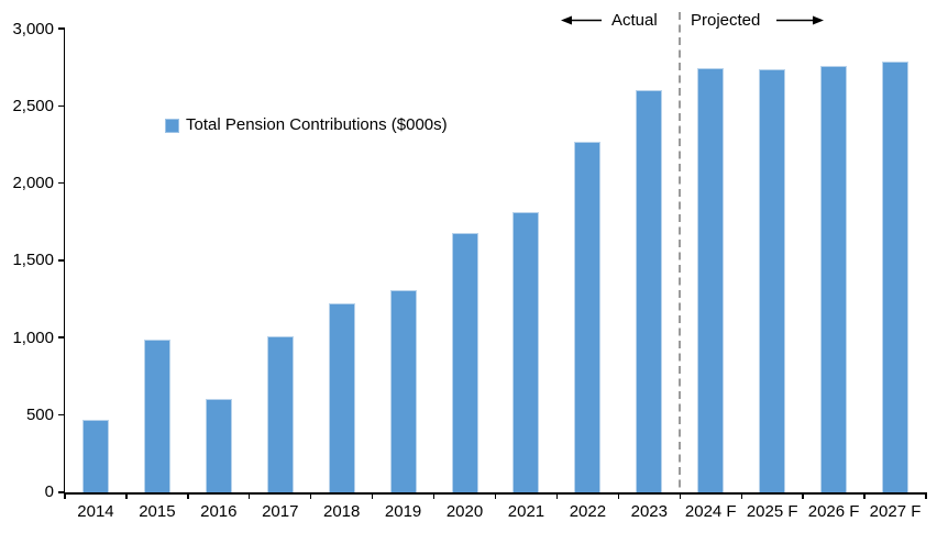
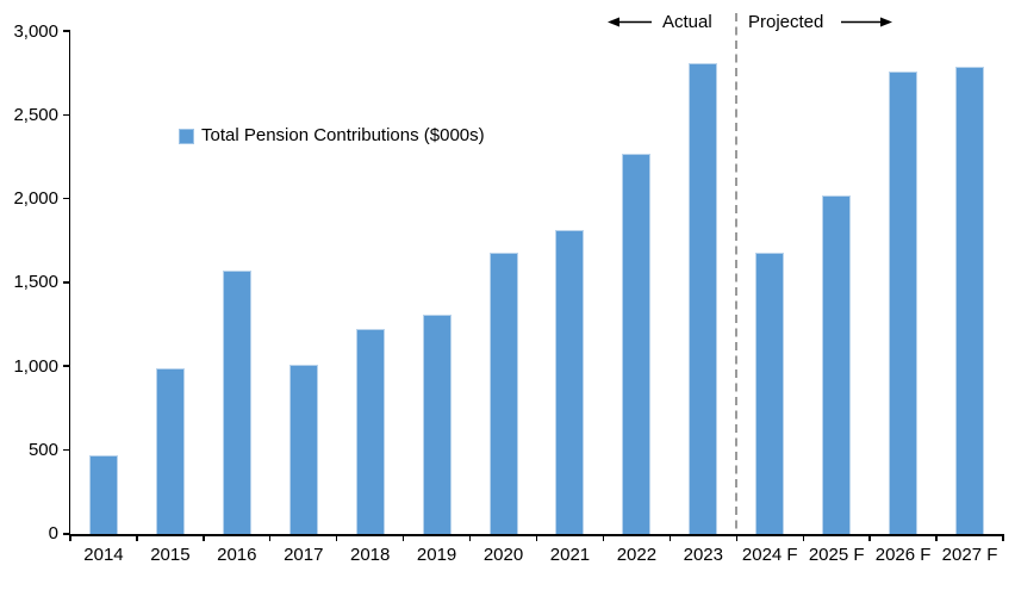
2016: 600 -> 1570
2023: 2600 -> 2810
2024 F: 2740 -> 1680
2025 F: 2740 -> 2020
